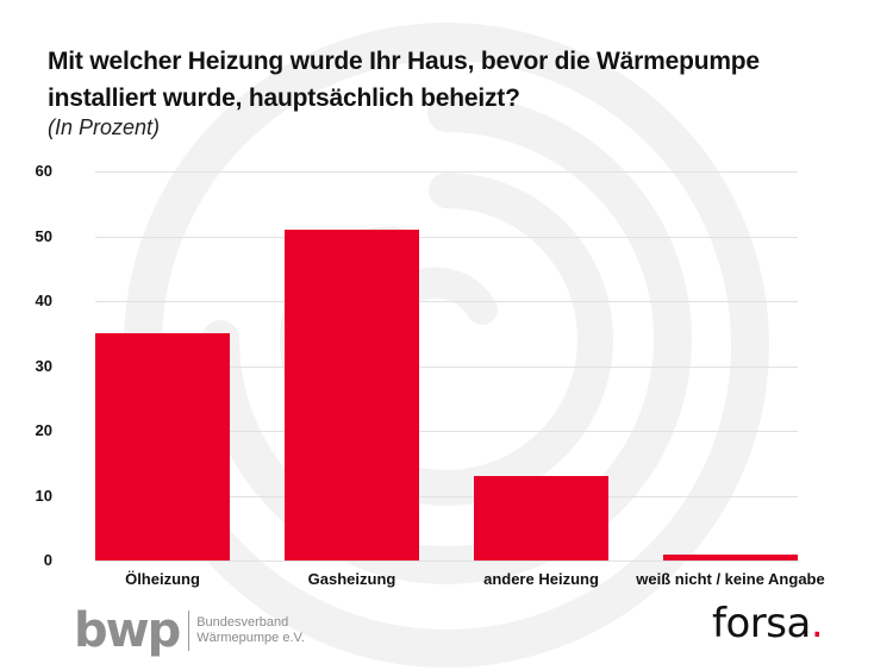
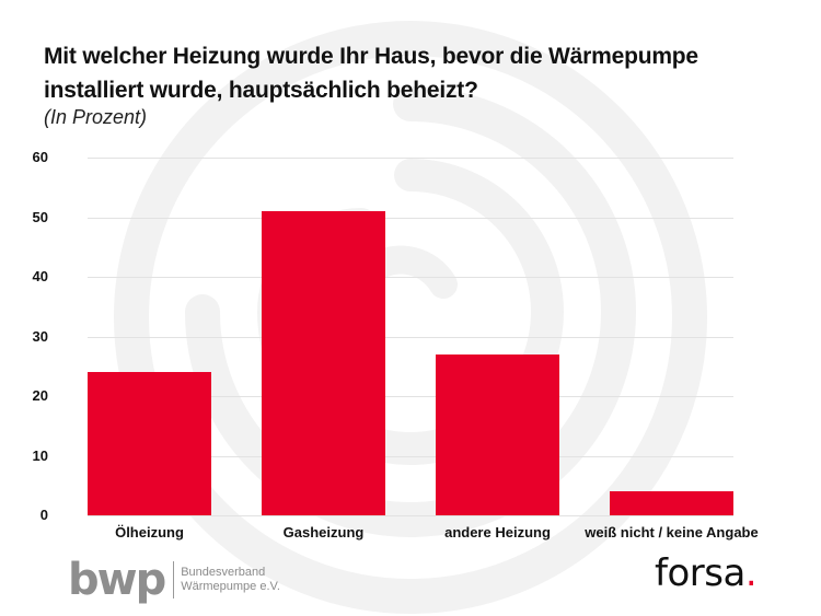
Ölheizung: 35 -> 24
andere Heizung: 13 -> 27
weiß nicht / keine Angabe: 1 -> 4
